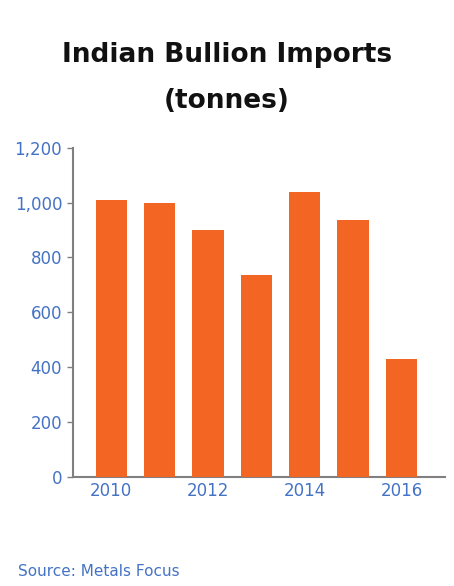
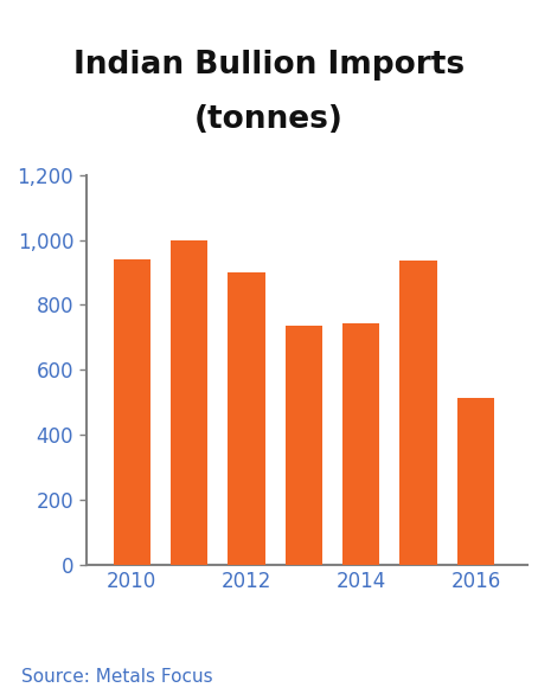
2010: 1,010 -> 940
2014: 1,040 -> 745
2016: 430 -> 515
